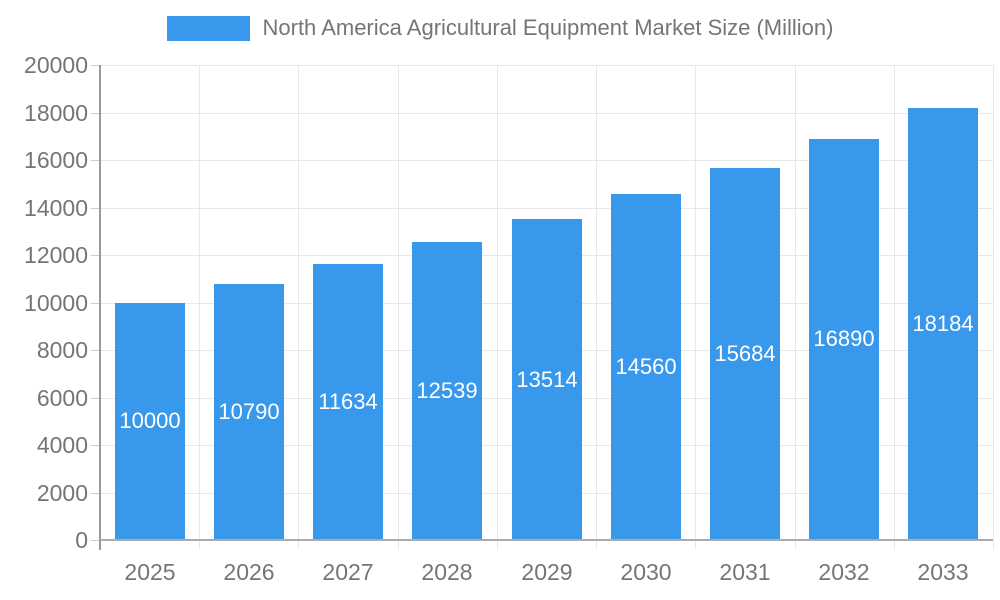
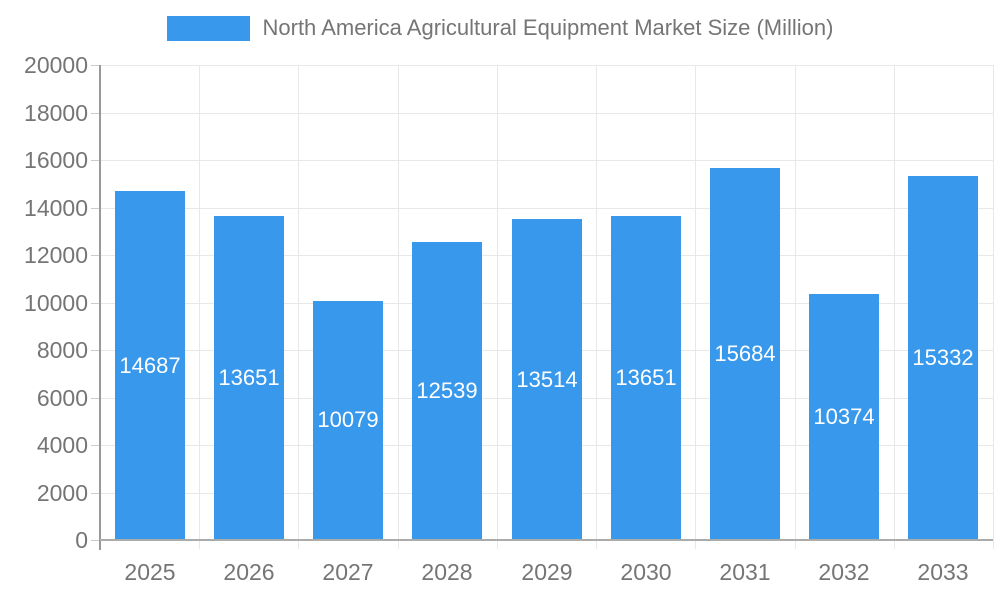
2025: 10000 -> 14687
2026: 10790 -> 13651
2027: 11634 -> 10079
2030: 14560 -> 13651
2032: 16890 -> 10374
2033: 18184 -> 15332
